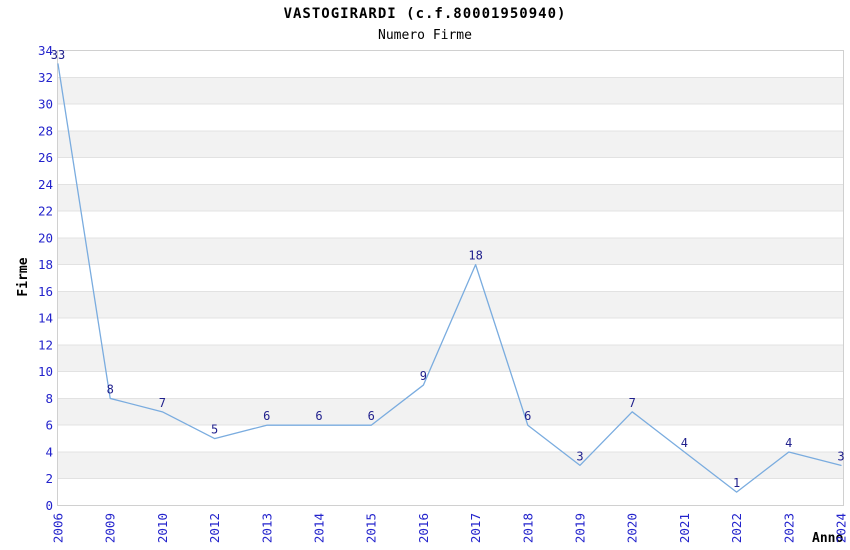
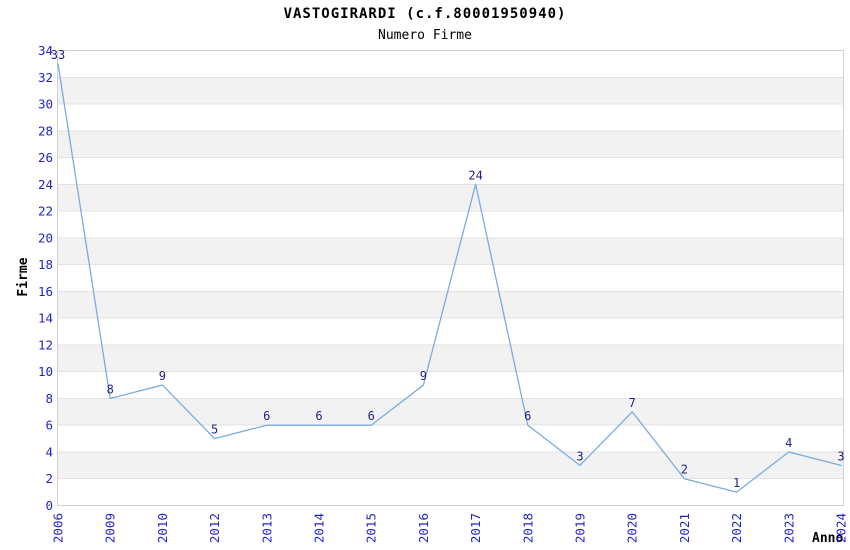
2010: 7 -> 9
2017: 18 -> 24
2021: 4 -> 2
